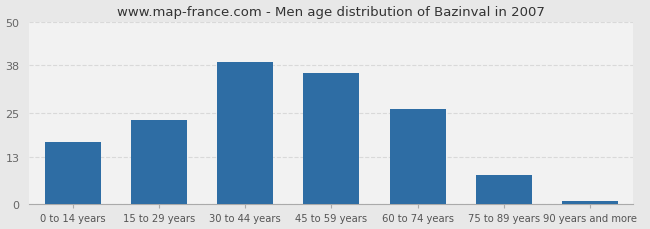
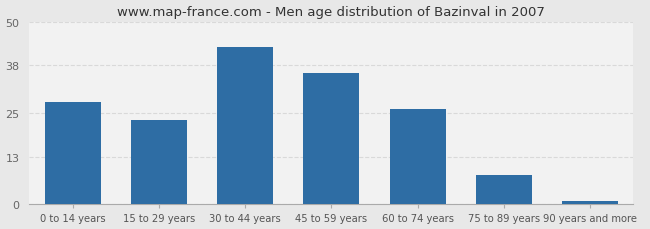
0 to 14 years: 17 -> 28
30 to 44 years: 39 -> 43
